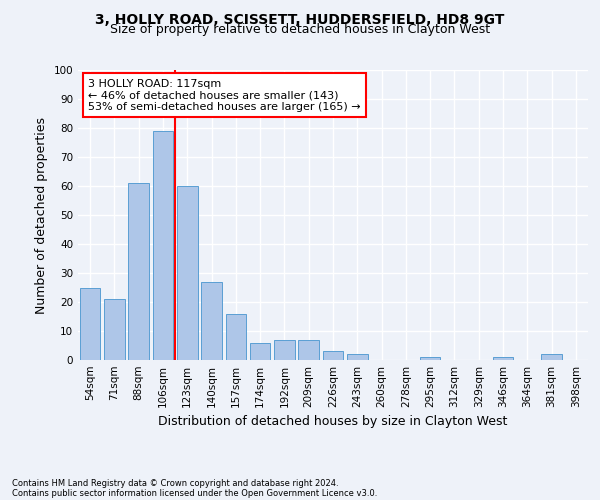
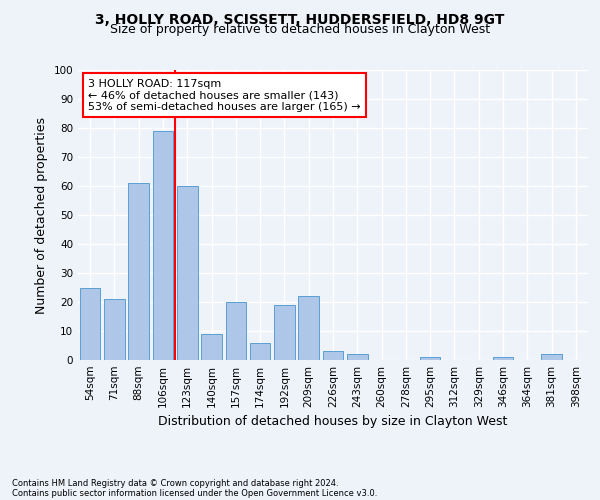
140sqm: 27 -> 9
157sqm: 16 -> 20
192sqm: 7 -> 19
209sqm: 7 -> 22
